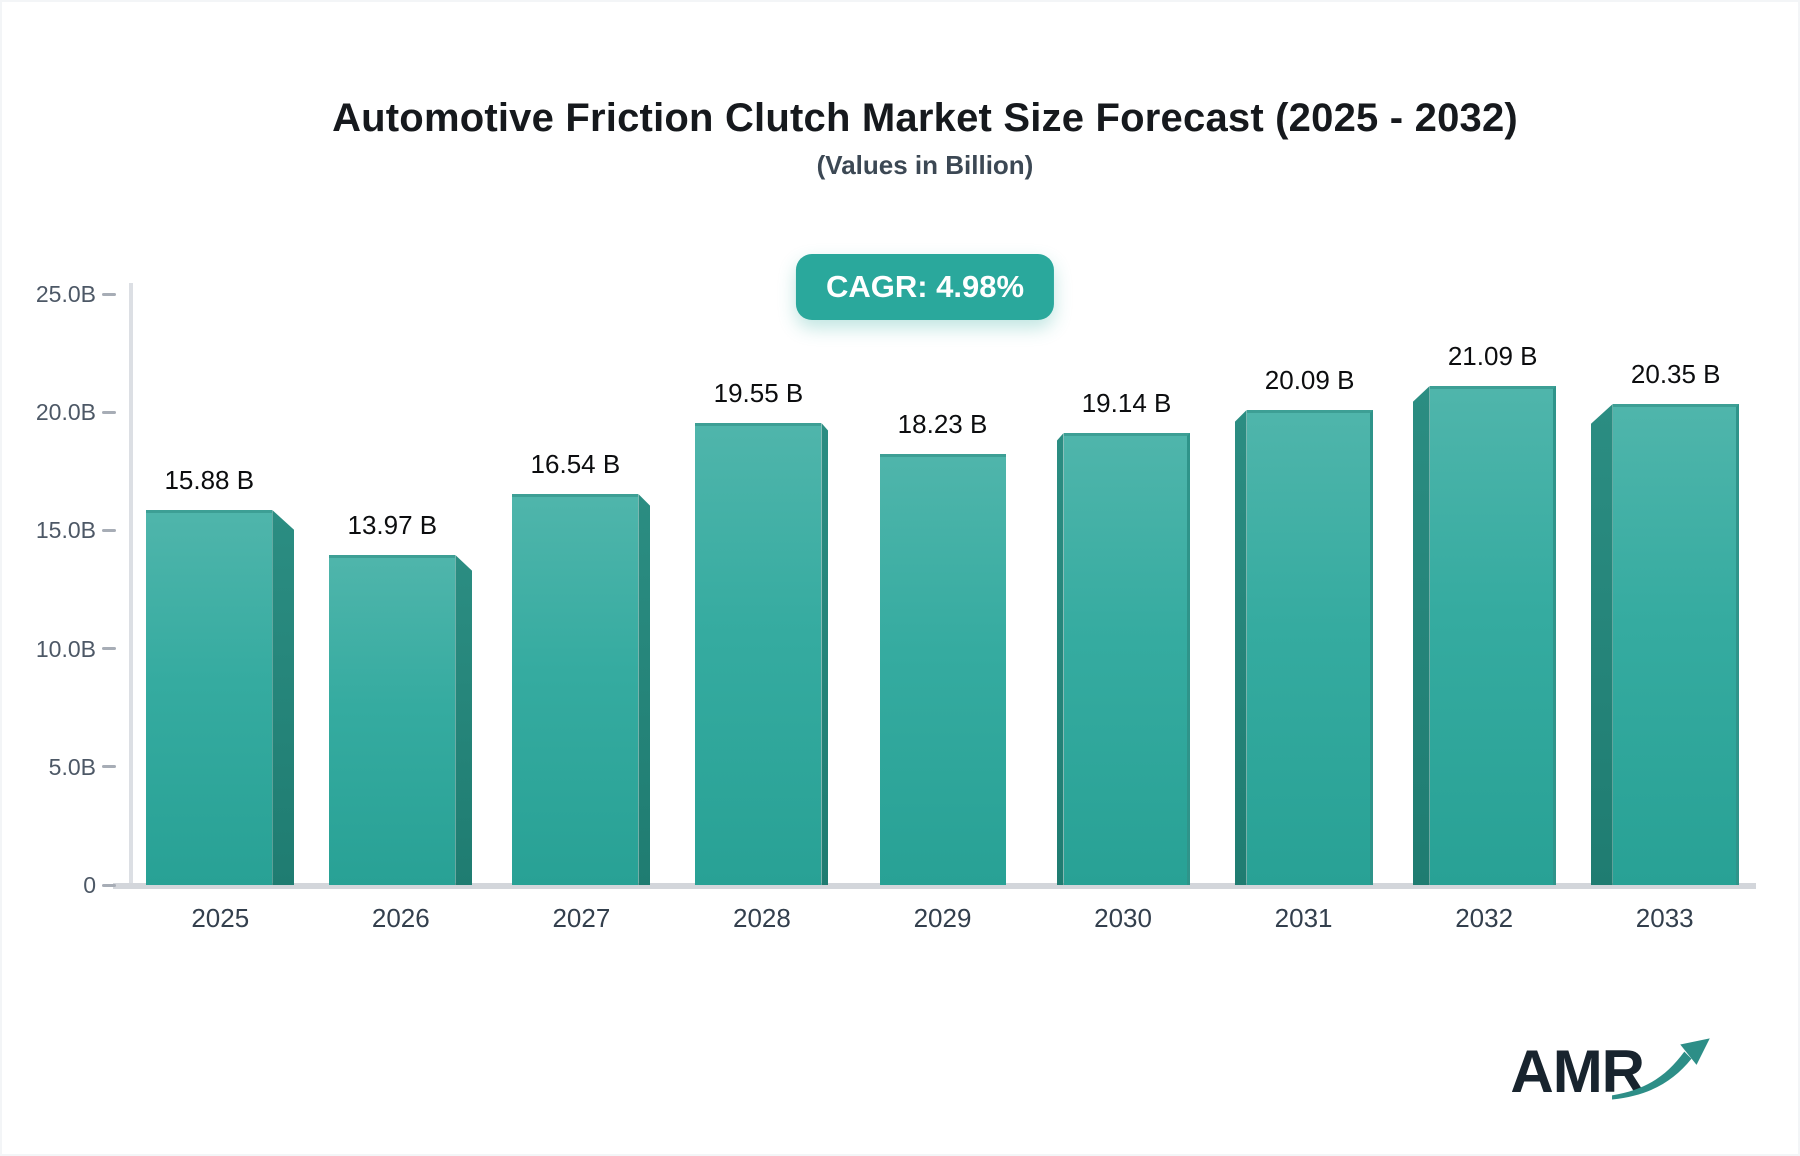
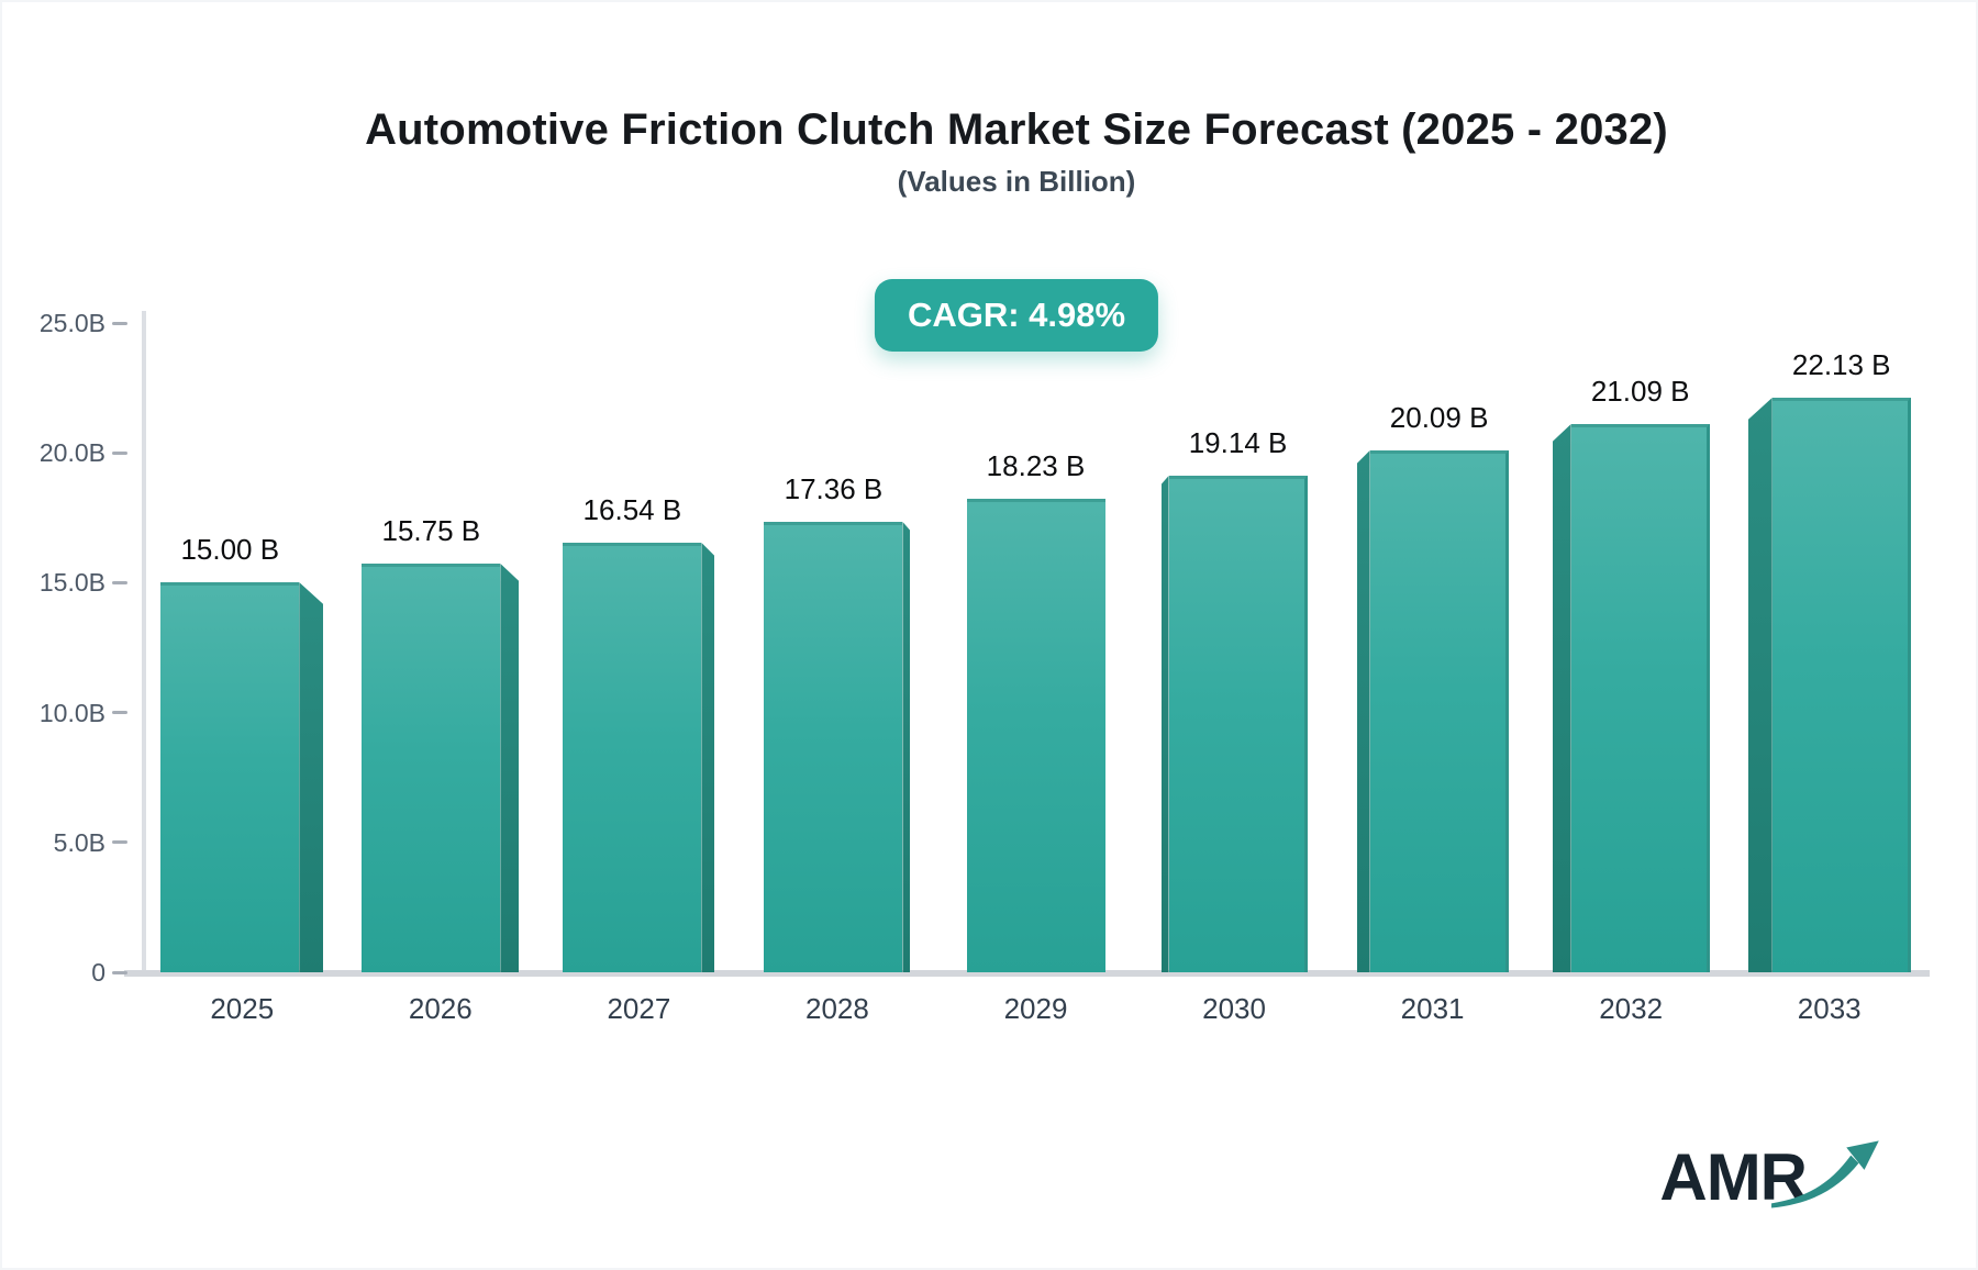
2025: 15.88 -> 15.00
2026: 13.97 -> 15.75
2028: 19.55 -> 17.36
2033: 20.35 -> 22.13
